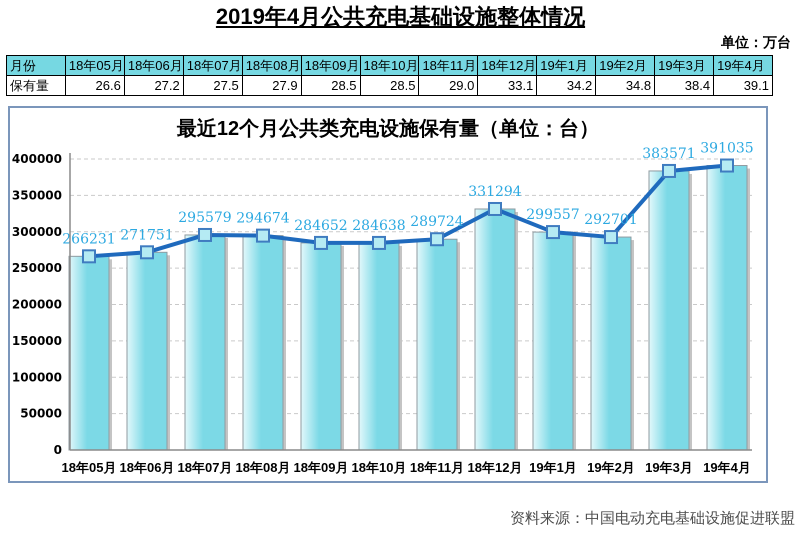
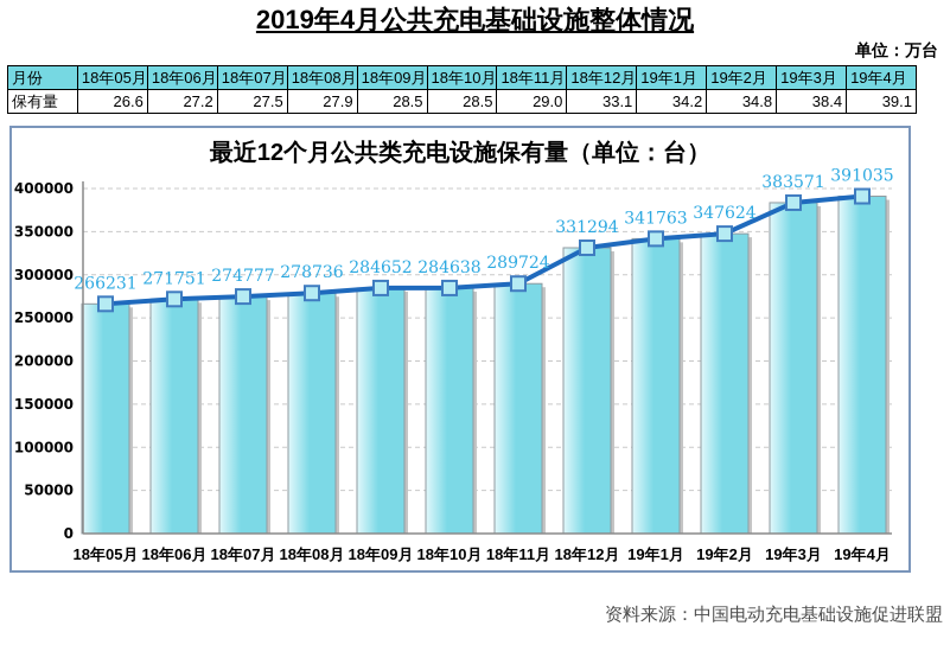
18年07月: 295579 -> 274777
18年08月: 294674 -> 278736
19年1月: 299557 -> 341763
19年2月: 292701 -> 347624
